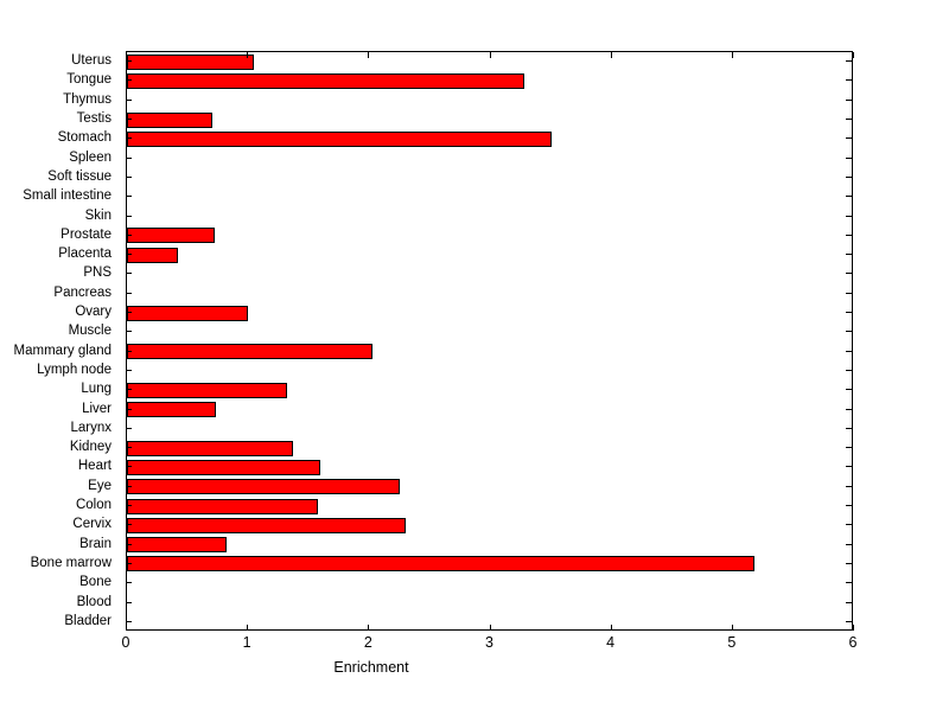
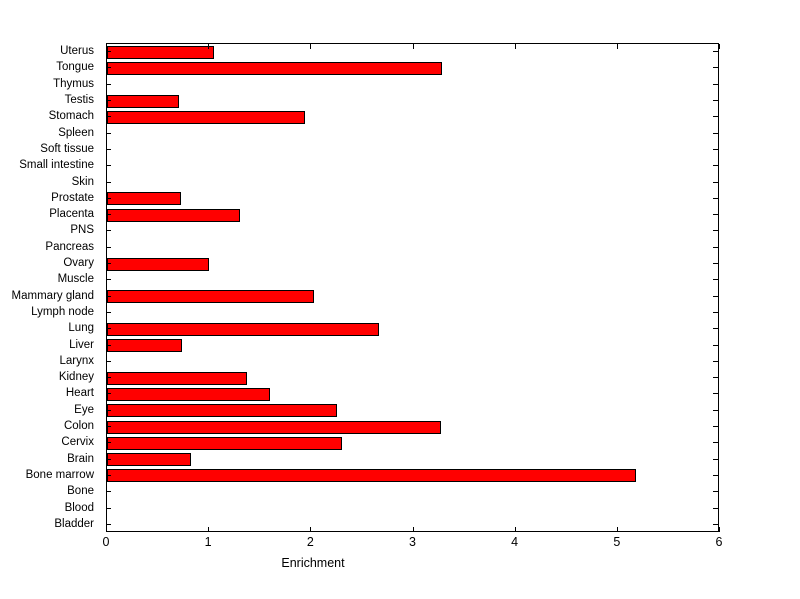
Stomach: 3.50 -> 1.94
Placenta: 0.42 -> 1.30
Lung: 1.32 -> 2.66
Colon: 1.58 -> 3.27
